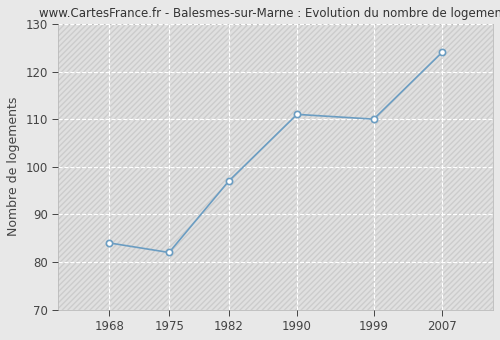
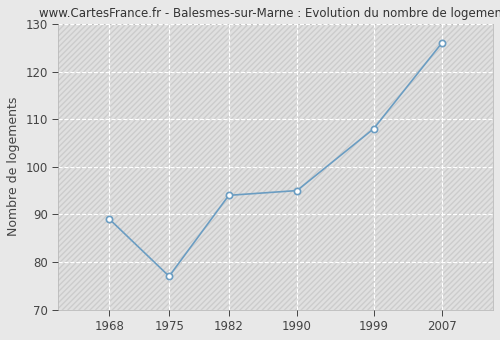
1968: 84 -> 89
1975: 82 -> 77
1982: 97 -> 94
1990: 111 -> 95
1999: 110 -> 108
2007: 124 -> 126
